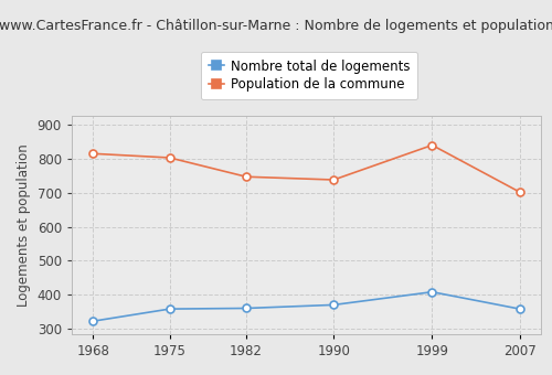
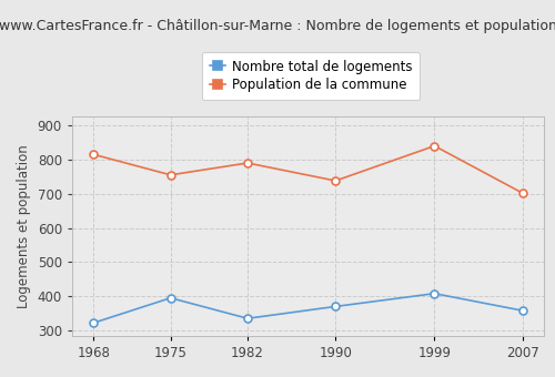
Nombre total de logements/1975: 358 -> 395
Population de la commune/1975: 803 -> 755
Nombre total de logements/1982: 360 -> 335
Population de la commune/1982: 747 -> 790
